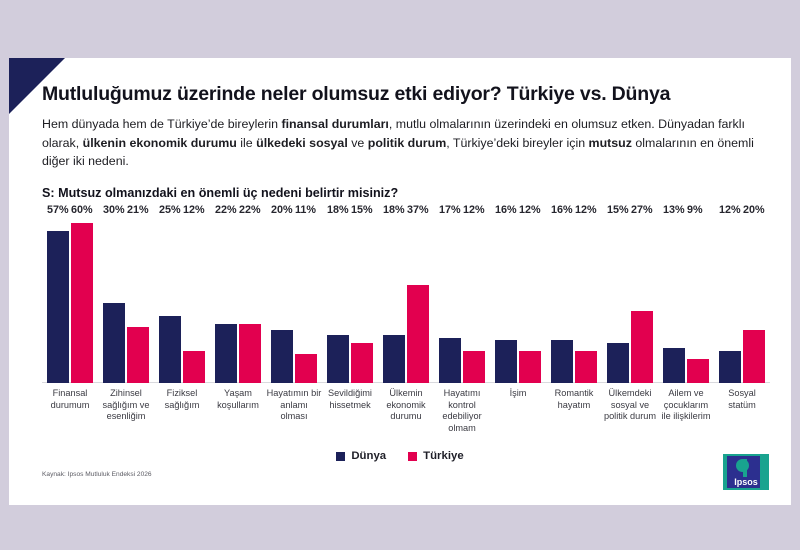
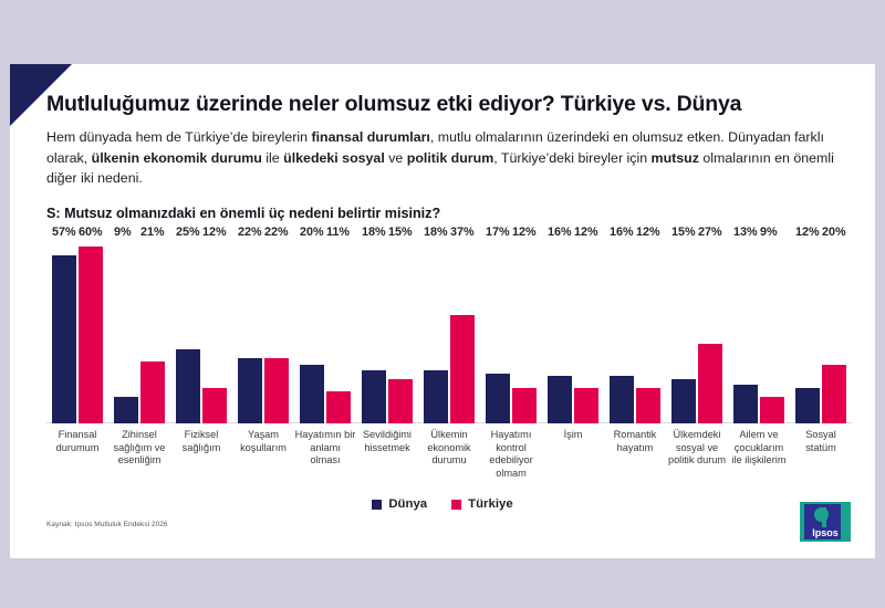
Dünya/Zihinsel sağlığım ve esenliğim: 30% -> 9%
